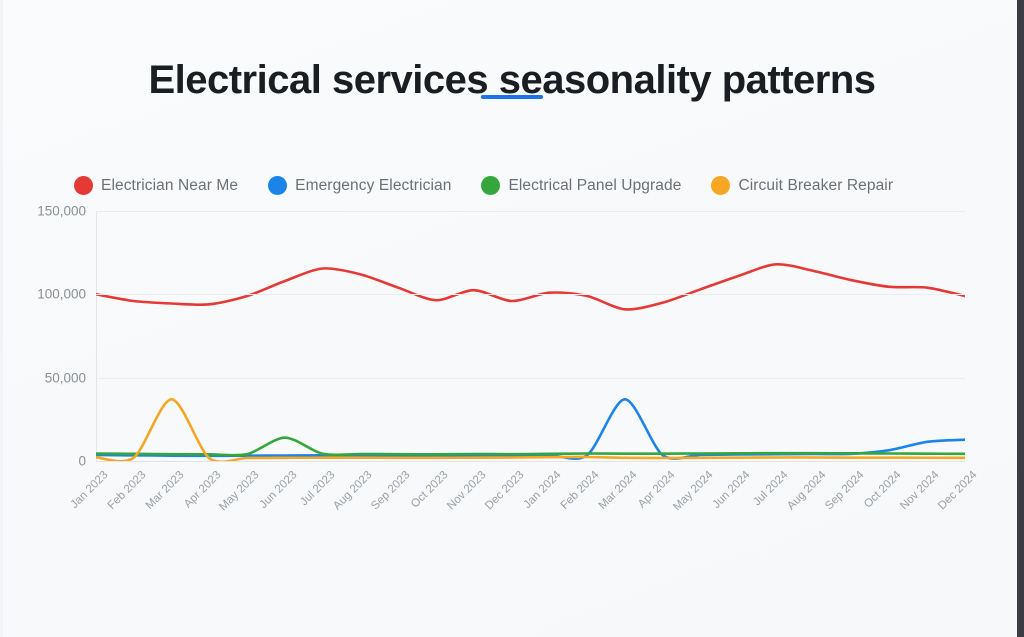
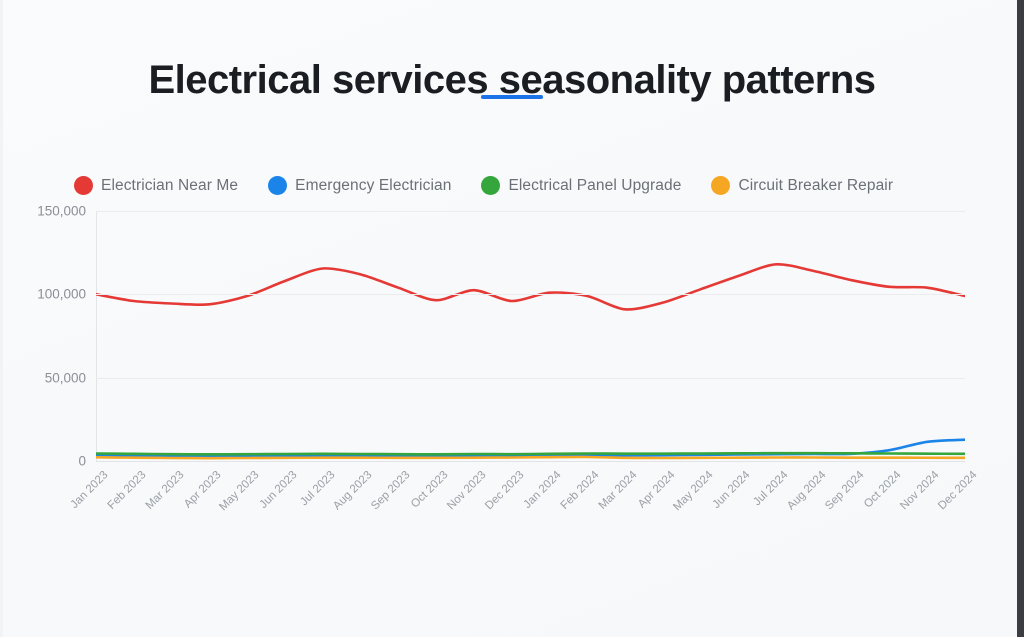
Circuit Breaker Repair/Mar 2023: 37000 -> 2000
Electrical Panel Upgrade/Jun 2023: 14000 -> 4000
Emergency Electrician/Mar 2024: 37000 -> 3000
